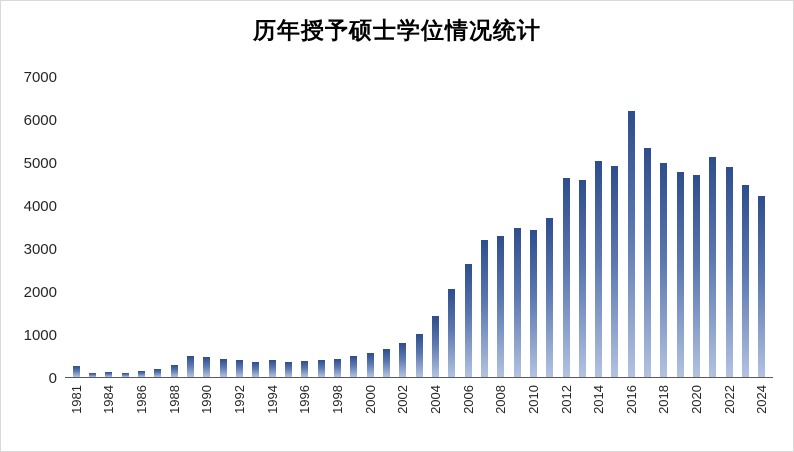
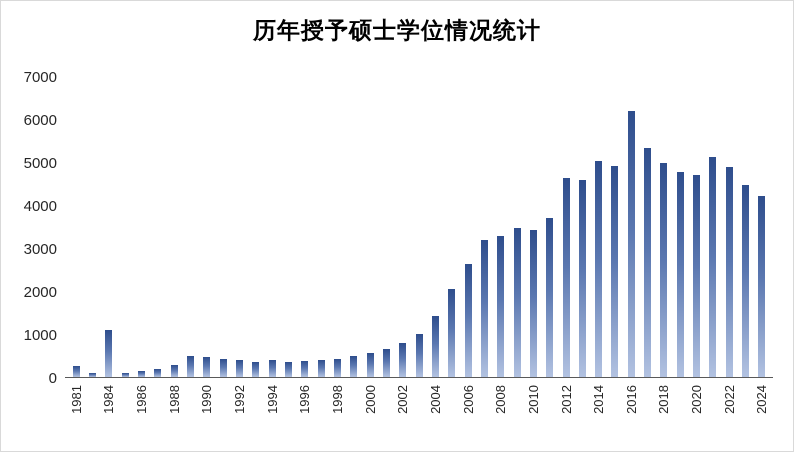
1984: 100 -> 1100
